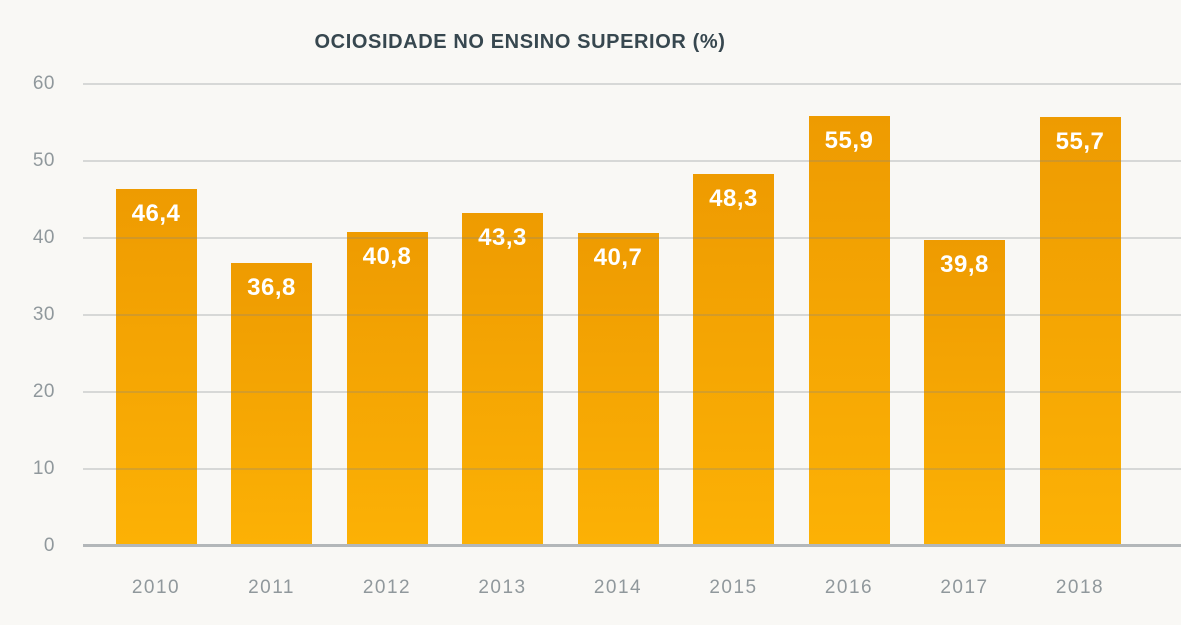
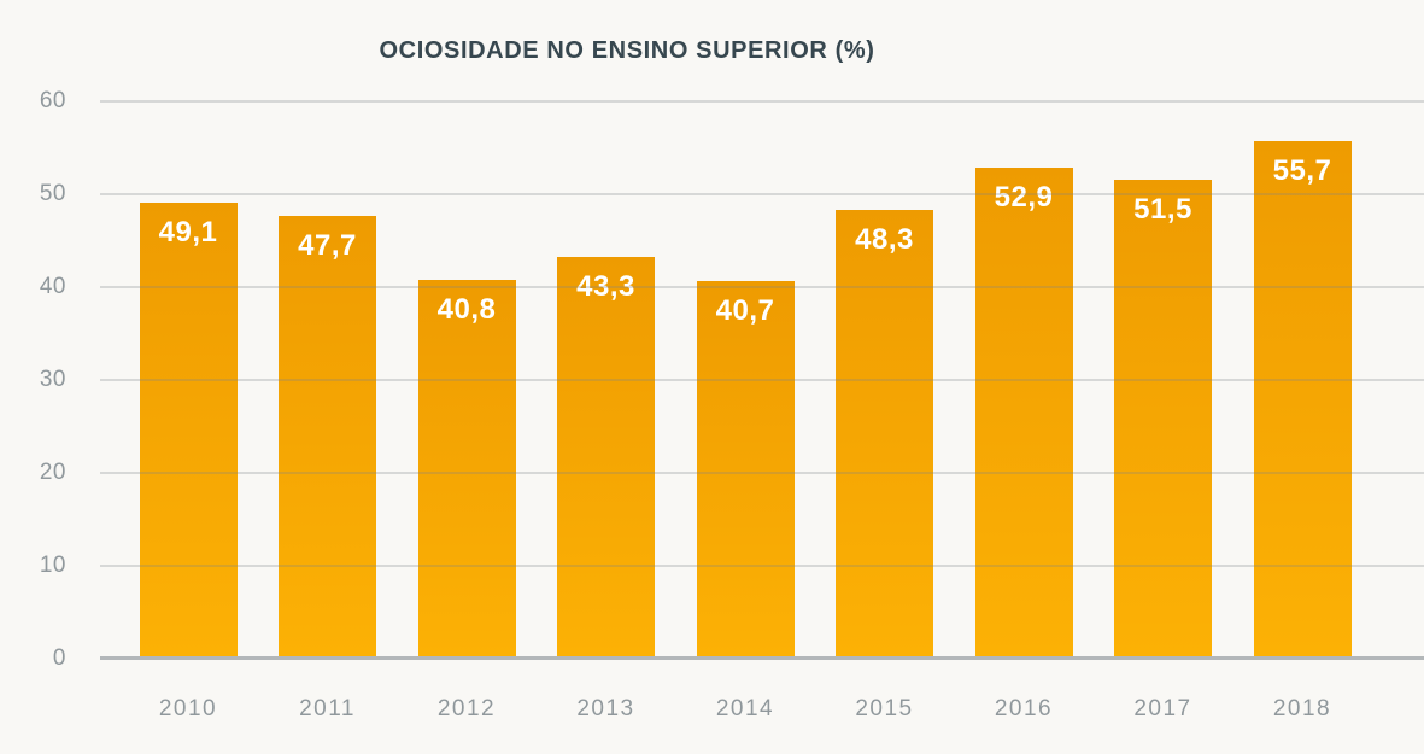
2010: 46,4 -> 49,1
2011: 36,8 -> 47,7
2016: 55,9 -> 52,9
2017: 39,8 -> 51,5
